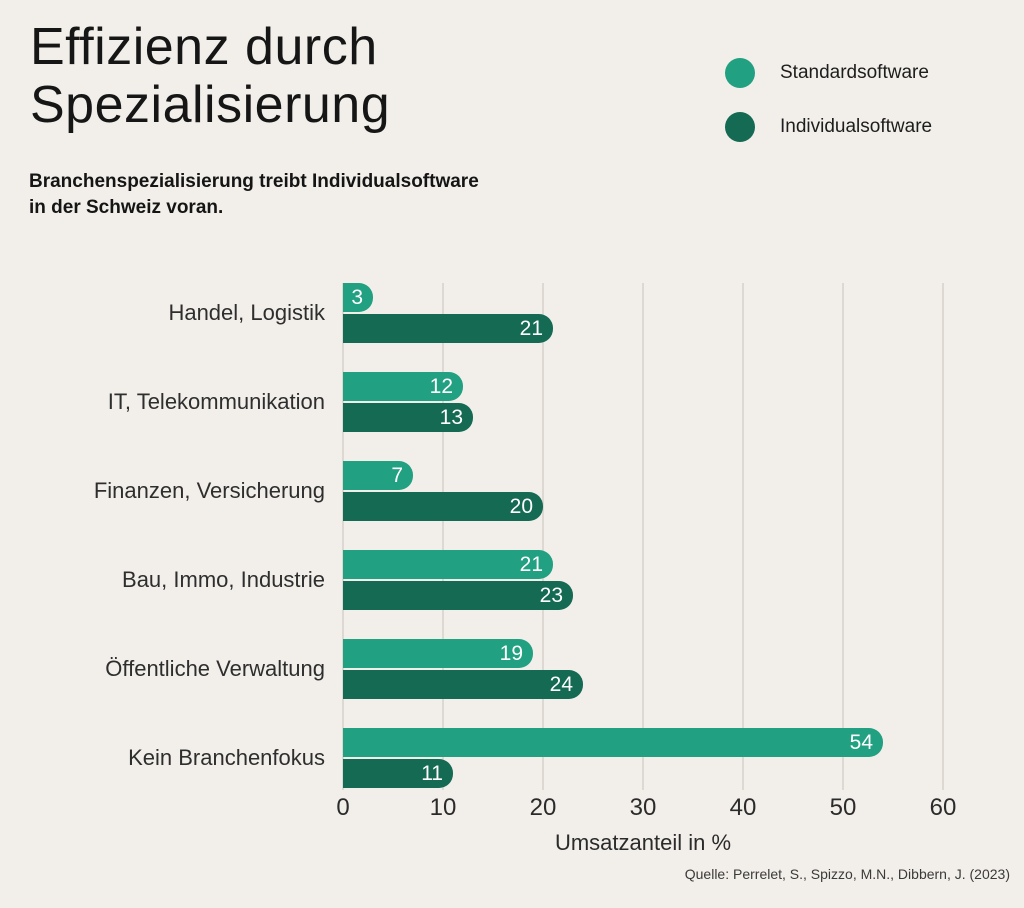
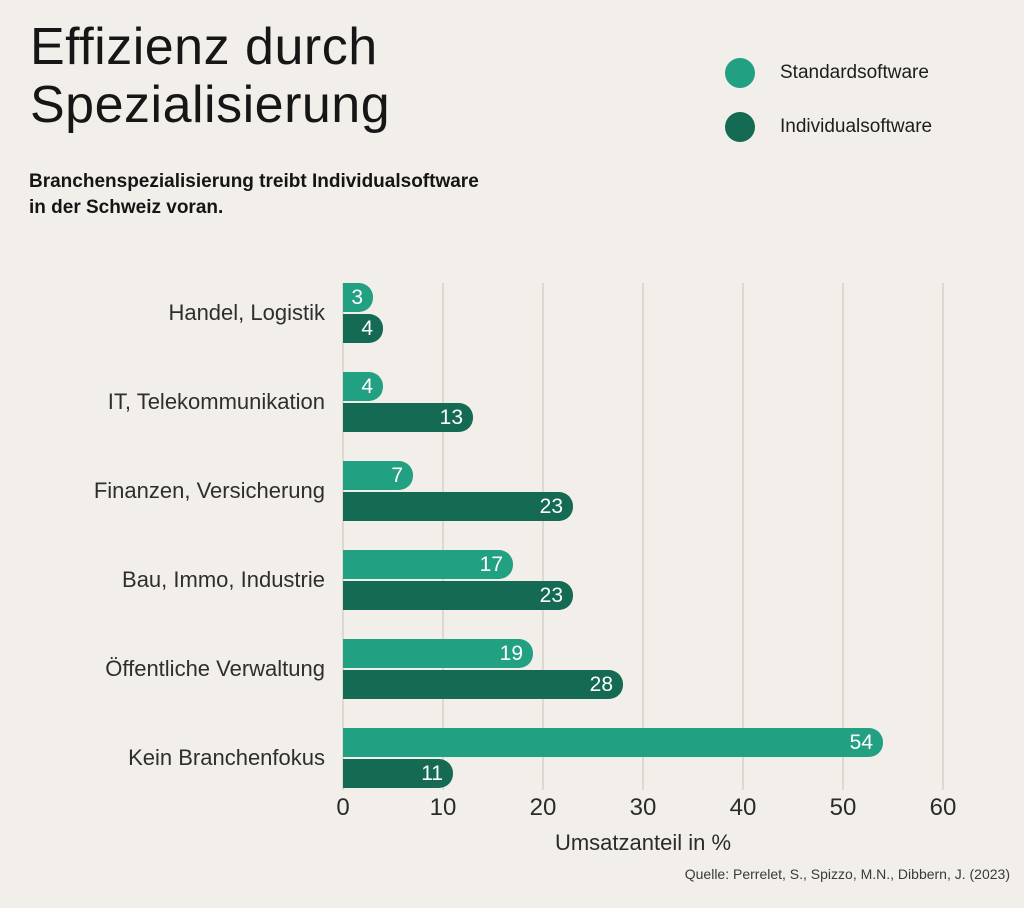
Individualsoftware/Handel, Logistik: 21 -> 4
Standardsoftware/IT, Telekommunikation: 12 -> 4
Individualsoftware/Finanzen, Versicherung: 20 -> 23
Standardsoftware/Bau, Immo, Industrie: 21 -> 17
Individualsoftware/Öffentliche Verwaltung: 24 -> 28
